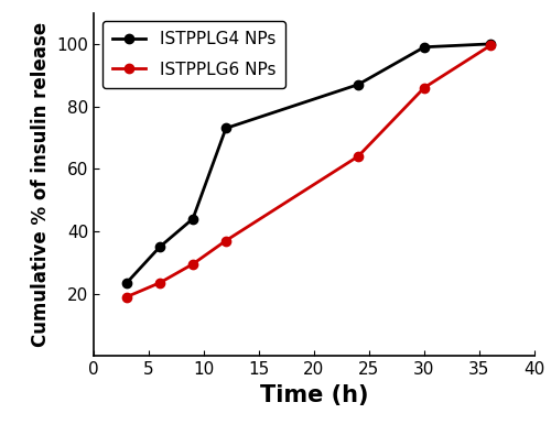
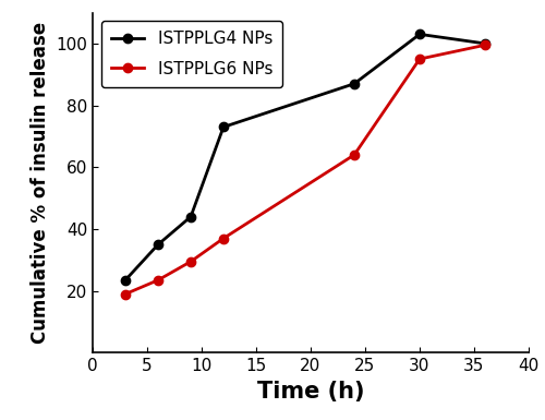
ISTPPLG4 NPs/30: 99.0 -> 103.0
ISTPPLG6 NPs/30: 86.0 -> 95.0
